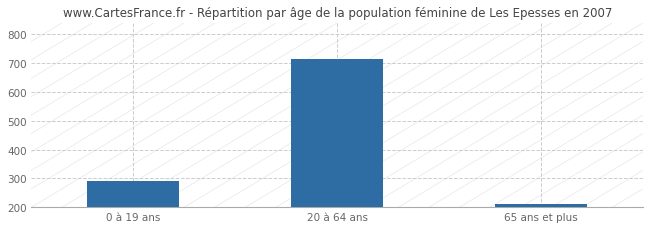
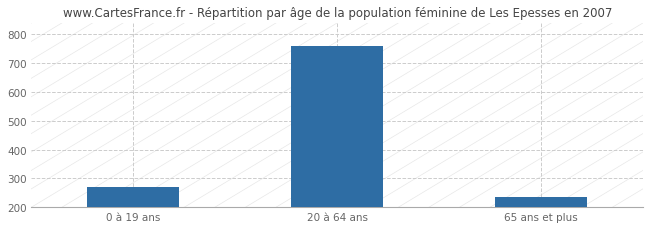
0 à 19 ans: 290 -> 270
20 à 64 ans: 713 -> 760
65 ans et plus: 210 -> 235
